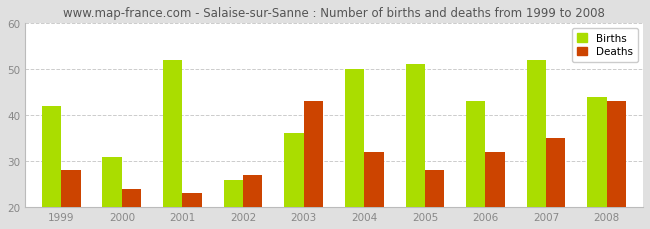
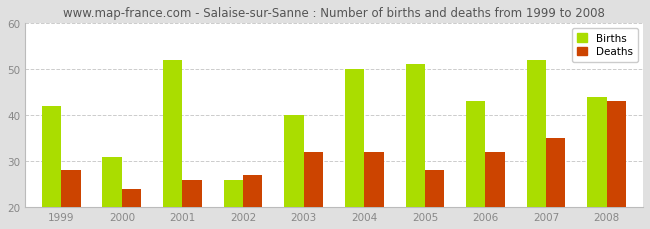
Deaths/2001: 23 -> 26
Births/2003: 36 -> 40
Deaths/2003: 43 -> 32
